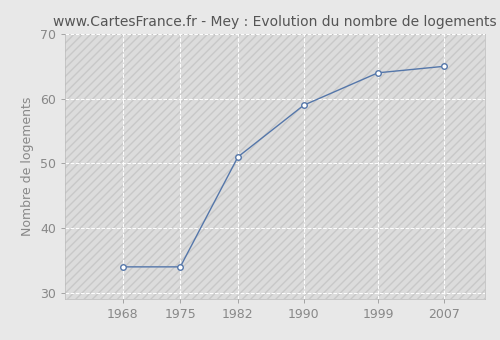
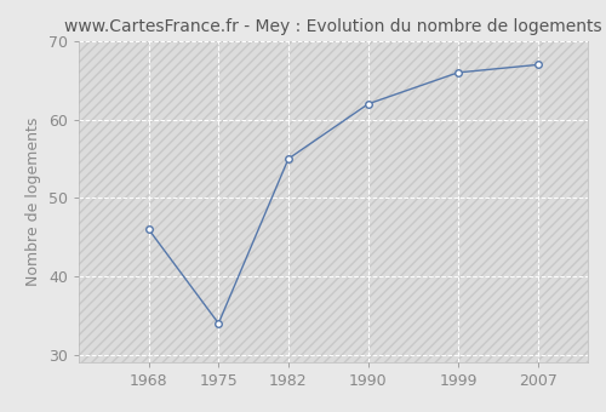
1968: 34 -> 46
1982: 51 -> 55
1990: 59 -> 62
1999: 64 -> 66
2007: 65 -> 67
